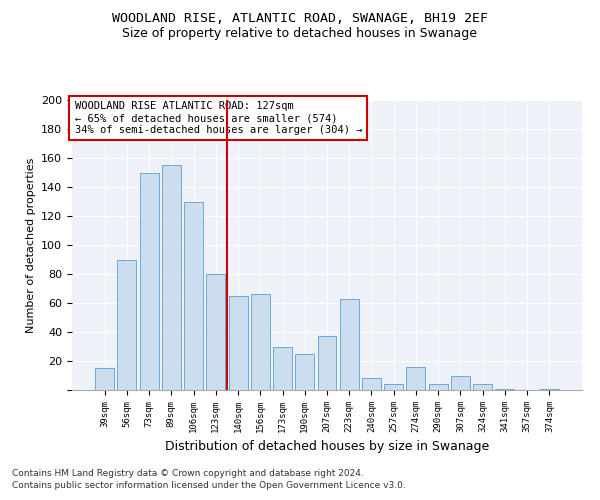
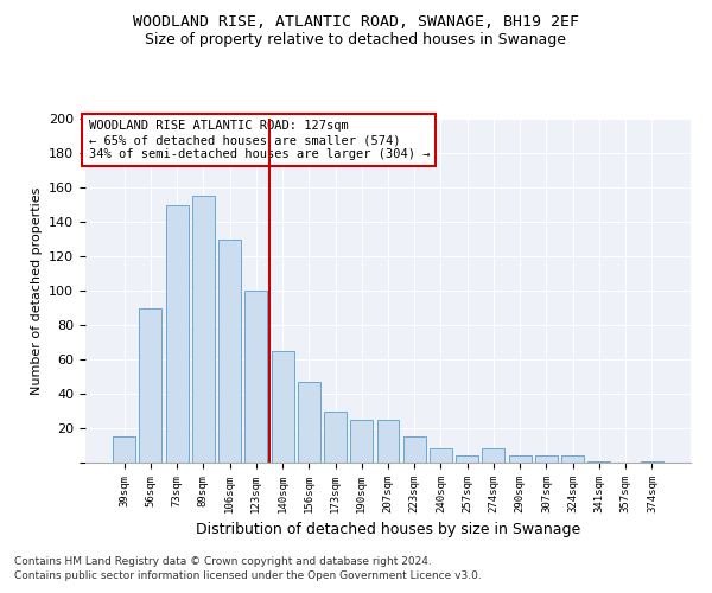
123sqm: 80 -> 100
156sqm: 66 -> 47
207sqm: 37 -> 25
223sqm: 63 -> 15
274sqm: 16 -> 8
307sqm: 10 -> 4
